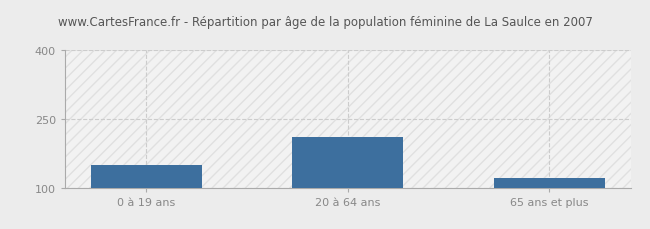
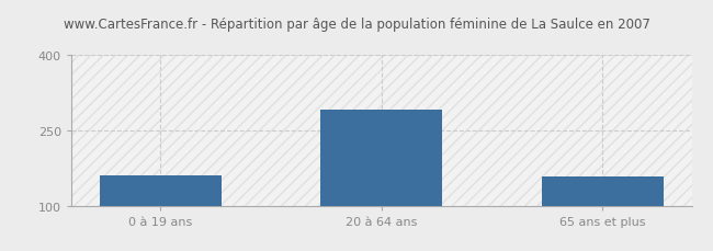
0 à 19 ans: 150 -> 161
20 à 64 ans: 210 -> 290
65 ans et plus: 120 -> 158
